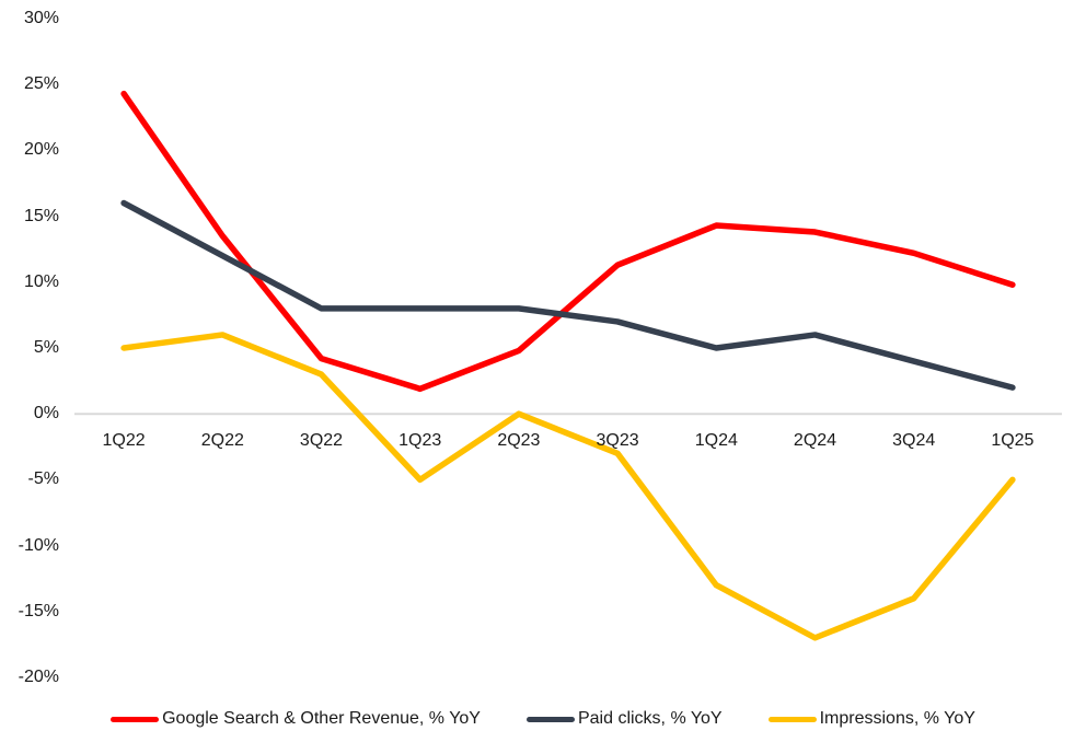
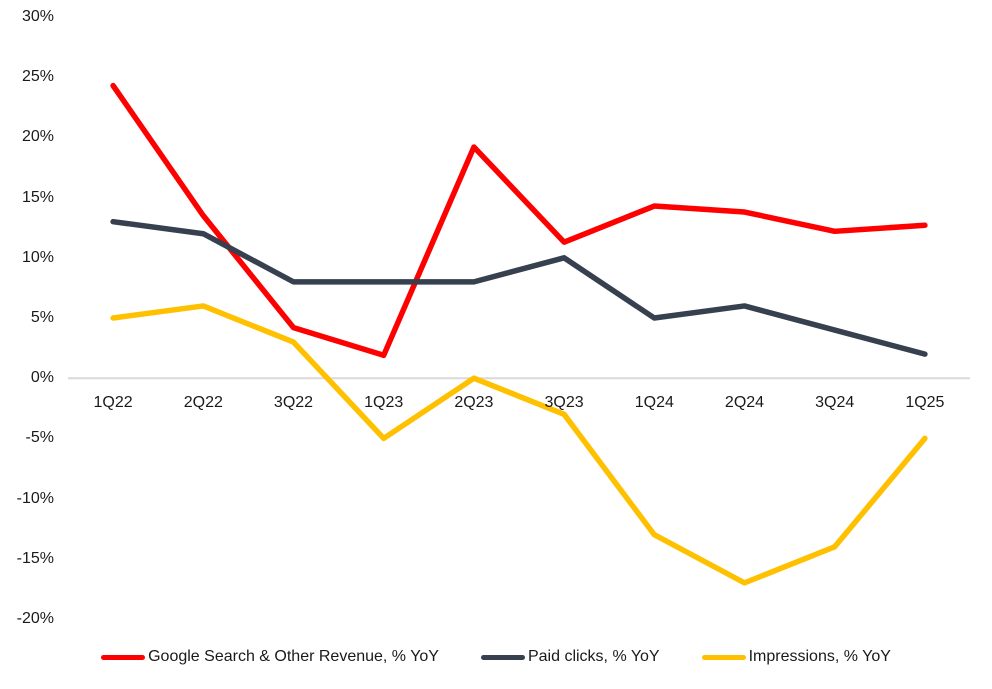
Paid clicks, % YoY/1Q22: 16% -> 13%
Google Search & Other Revenue, % YoY/2Q23: 4.8% -> 19.2%
Paid clicks, % YoY/3Q23: 7% -> 10%
Google Search & Other Revenue, % YoY/1Q25: 9.8% -> 12.7%
